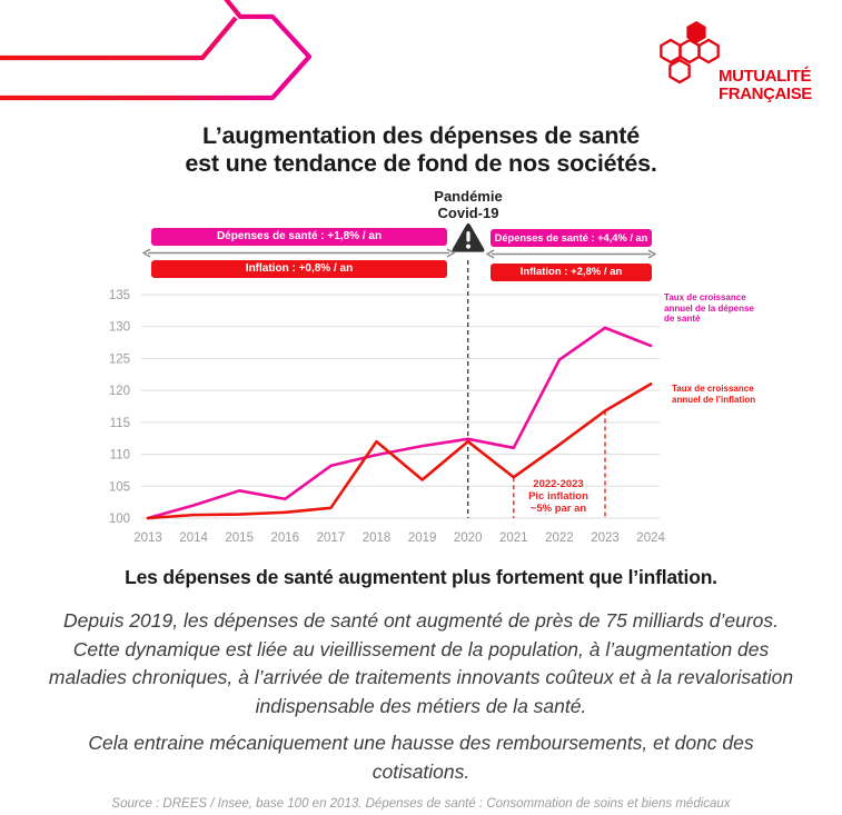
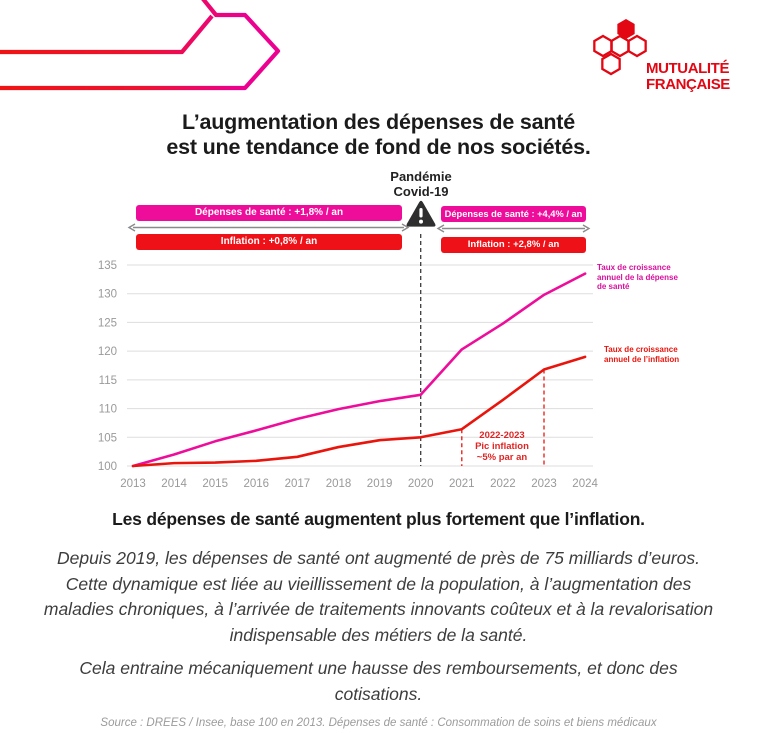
Taux de croissance annuel de la dépense de santé/2016: 103 -> 106
Taux de croissance annuel de l’inflation/2018: 112 -> 103
Taux de croissance annuel de l’inflation/2019: 106 -> 104
Taux de croissance annuel de l’inflation/2020: 112 -> 105
Taux de croissance annuel de la dépense de santé/2021: 111 -> 120
Taux de croissance annuel de la dépense de santé/2024: 127 -> 134
Taux de croissance annuel de l’inflation/2024: 121 -> 119
